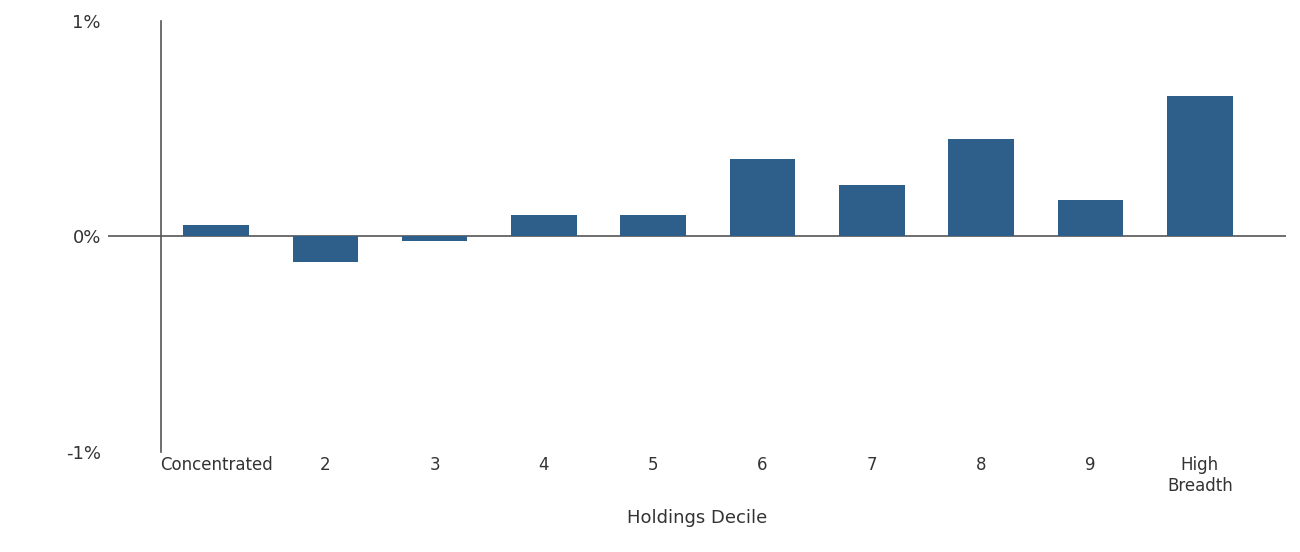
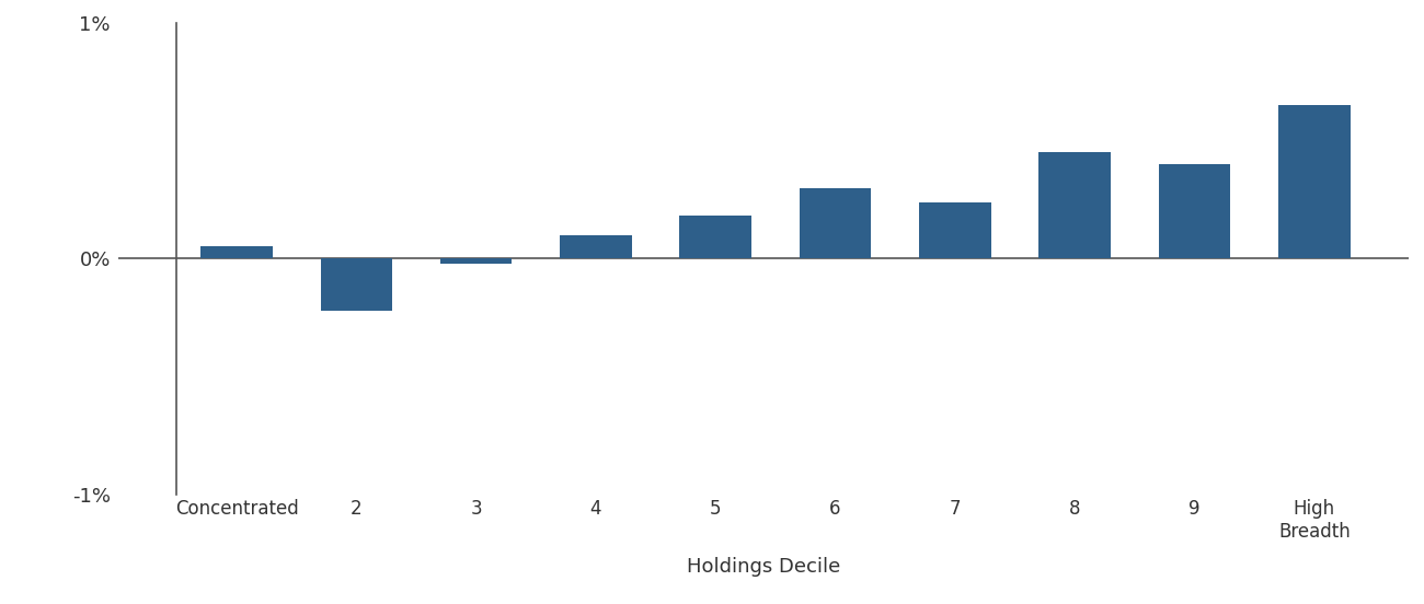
2: -0.12% -> -0.22%
5: 0.10% -> 0.18%
6: 0.36% -> 0.30%
9: 0.17% -> 0.40%
